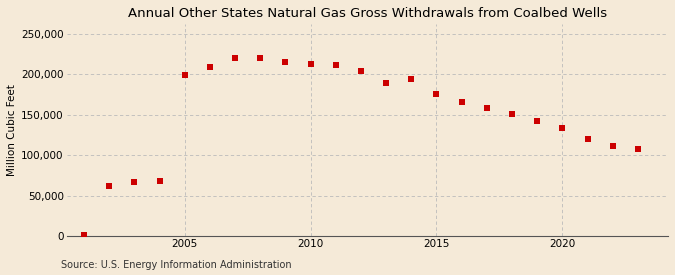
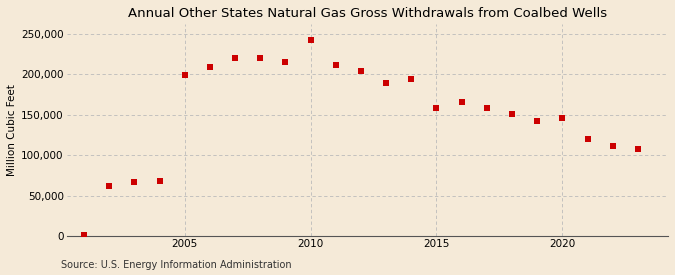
2010: 213,000 -> 242,000
2015: 176,000 -> 158,000
2020: 133,000 -> 146,000
